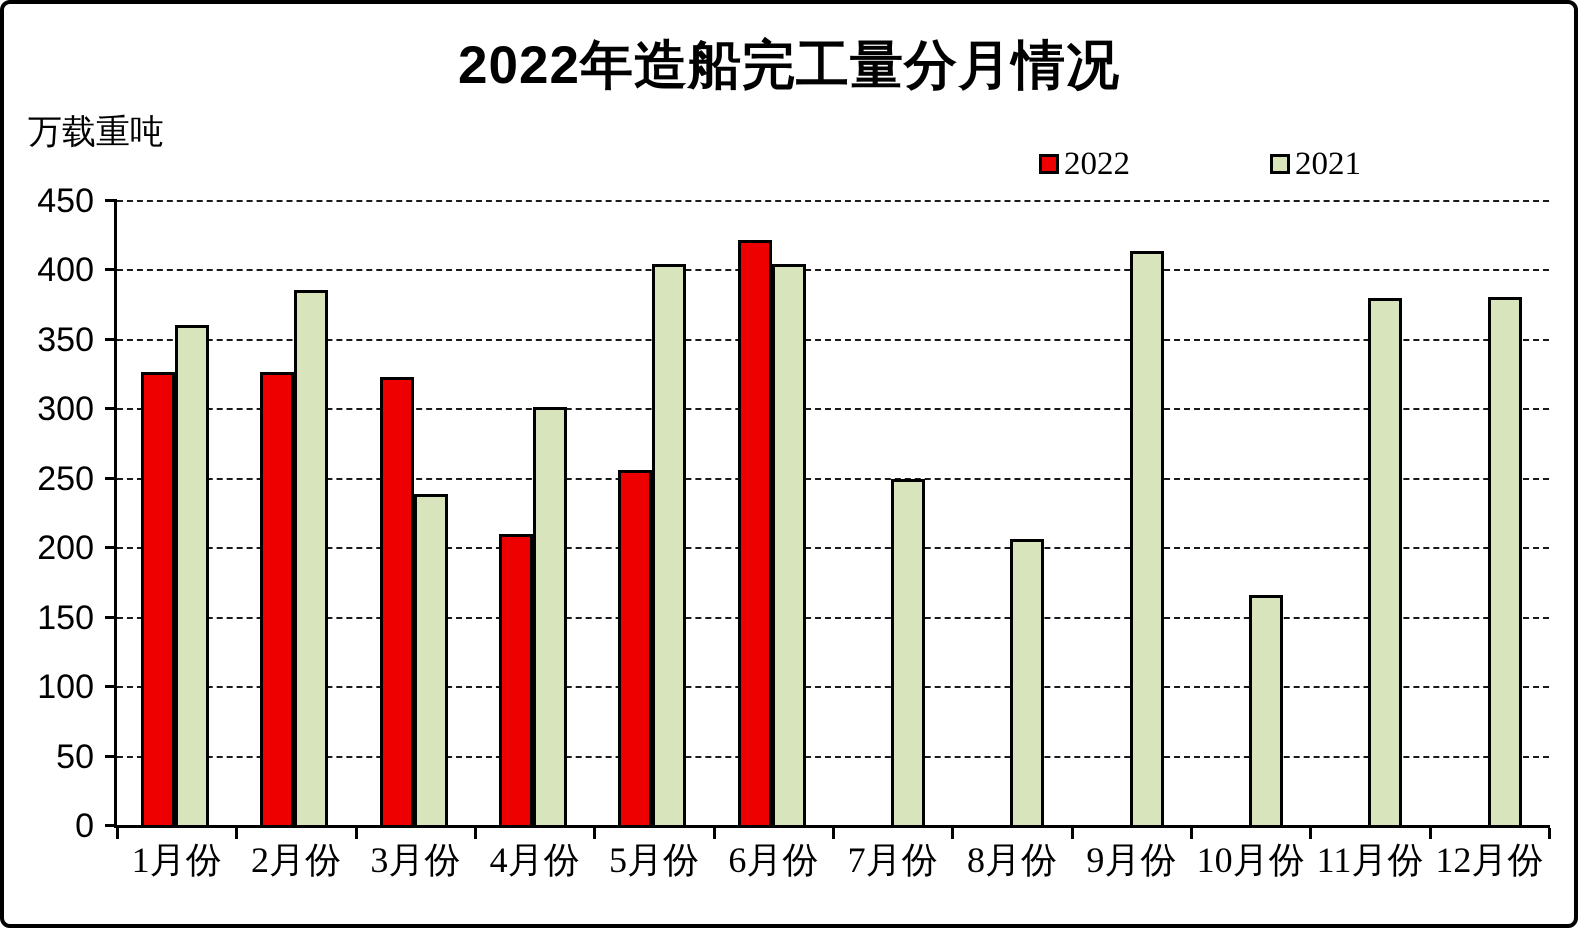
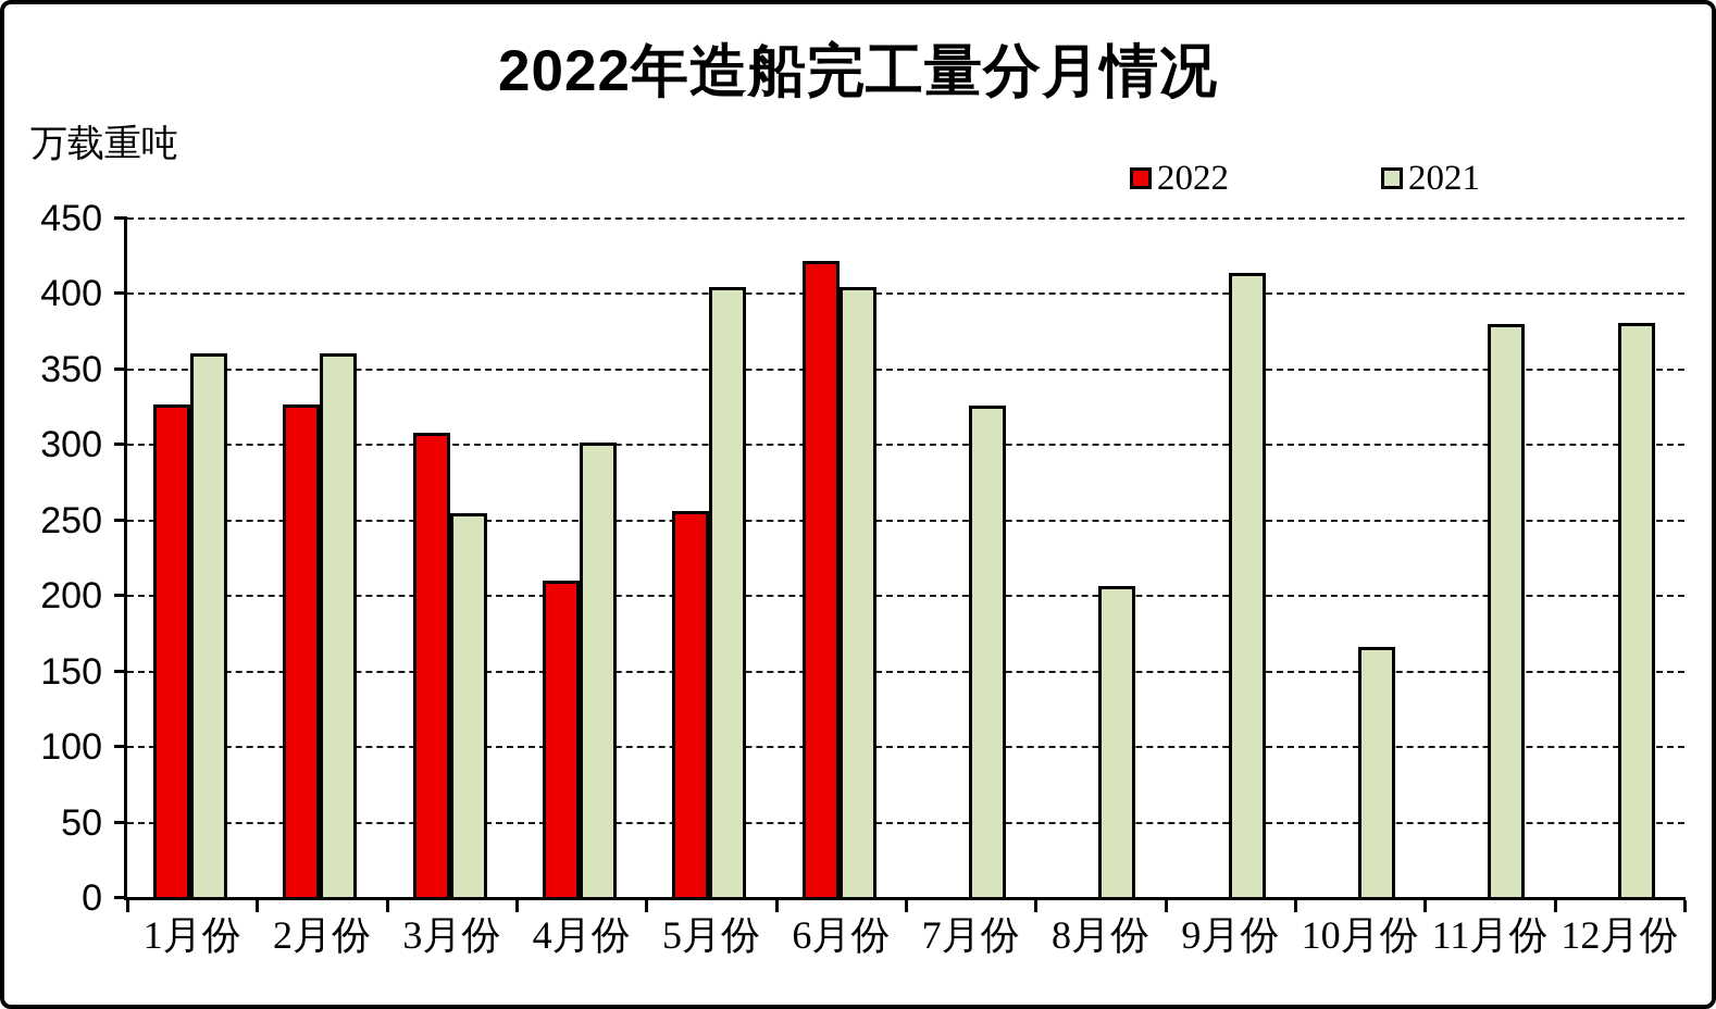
2021/2月份: 386 -> 361
2022/3月份: 323 -> 308
2021/3月份: 239 -> 255
2021/7月份: 250 -> 326
